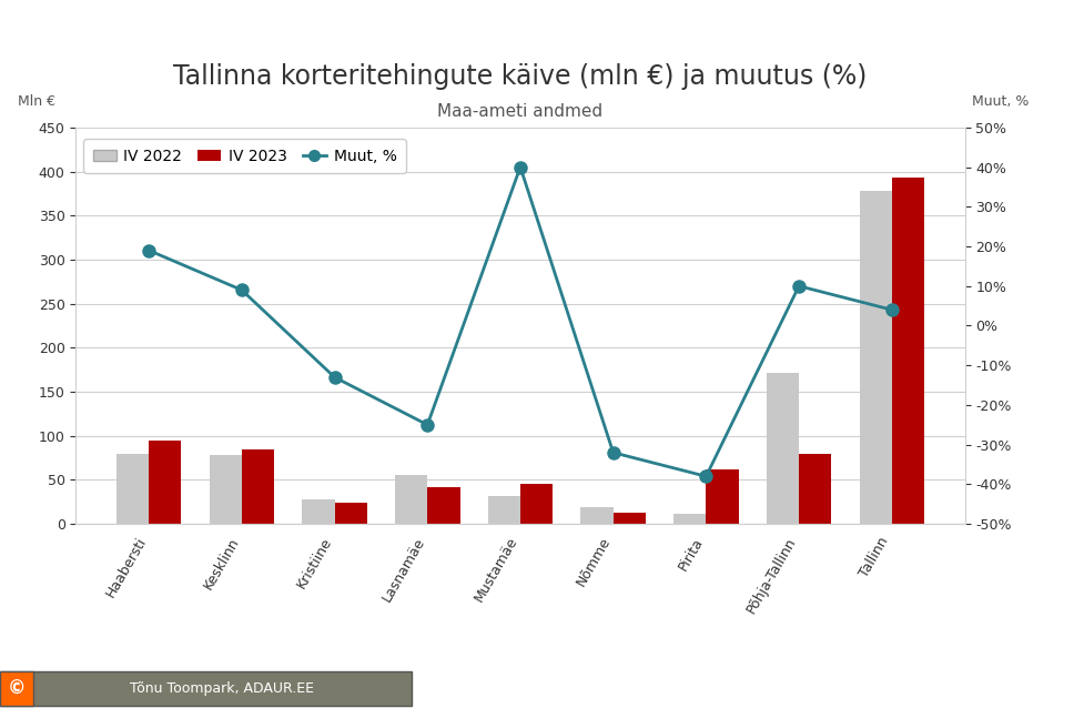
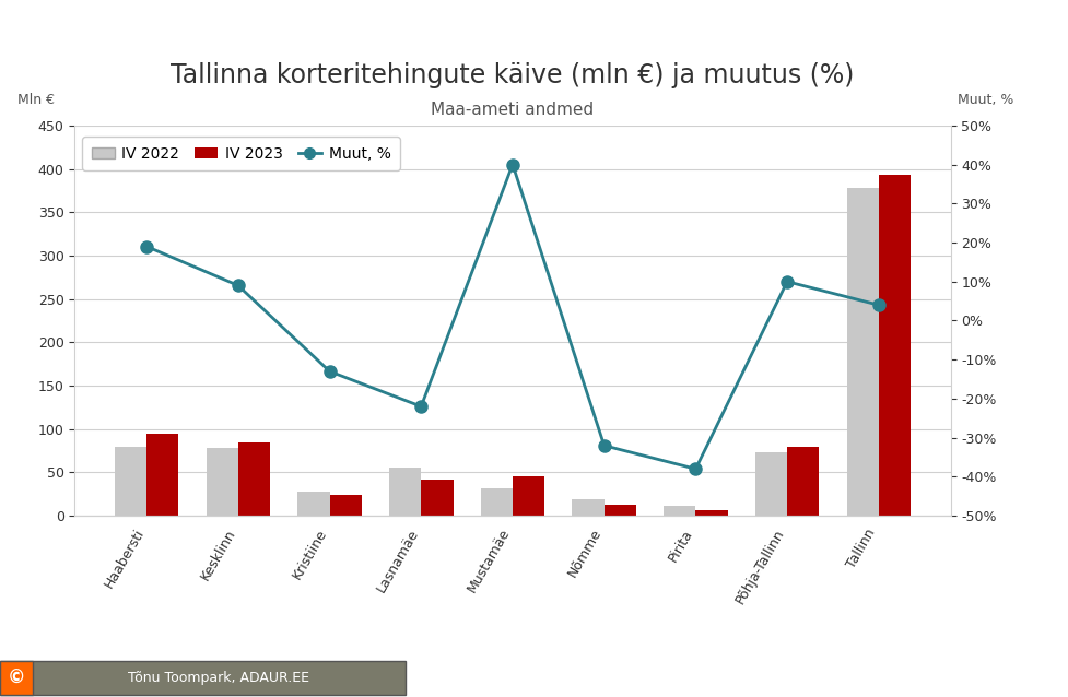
Muut, %/Lasnamäe: -25% -> -22%
IV 2023/Pirita: 62 -> 7
IV 2022/Põhja-Tallinn: 172 -> 73
